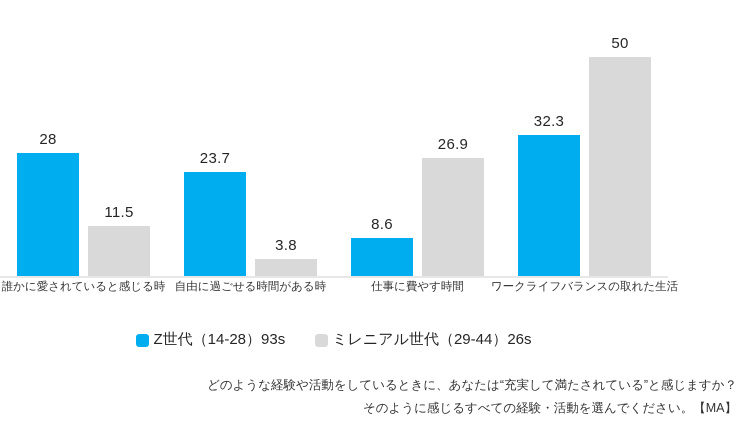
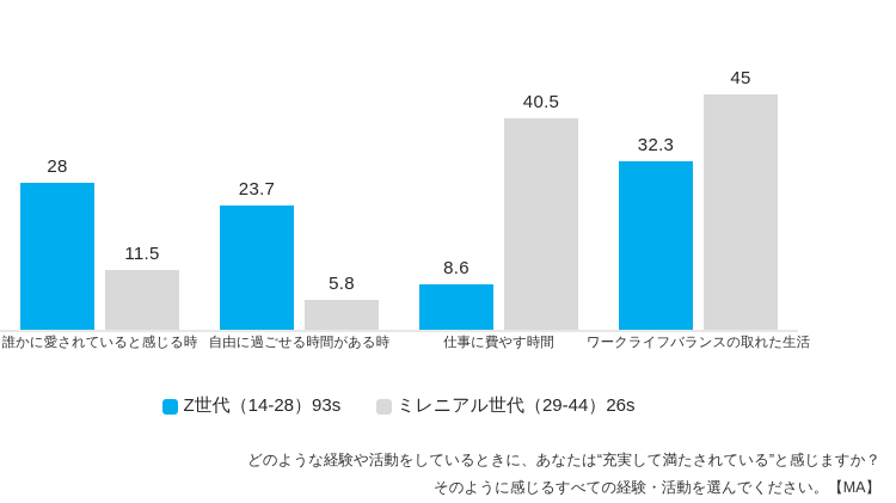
ミレニアル世代（29-44）26s/自由に過ごせる時間がある時: 3.8 -> 5.8
ミレニアル世代（29-44）26s/仕事に費やす時間: 26.9 -> 40.5
ミレニアル世代（29-44）26s/ワークライフバランスの取れた生活: 50 -> 45
